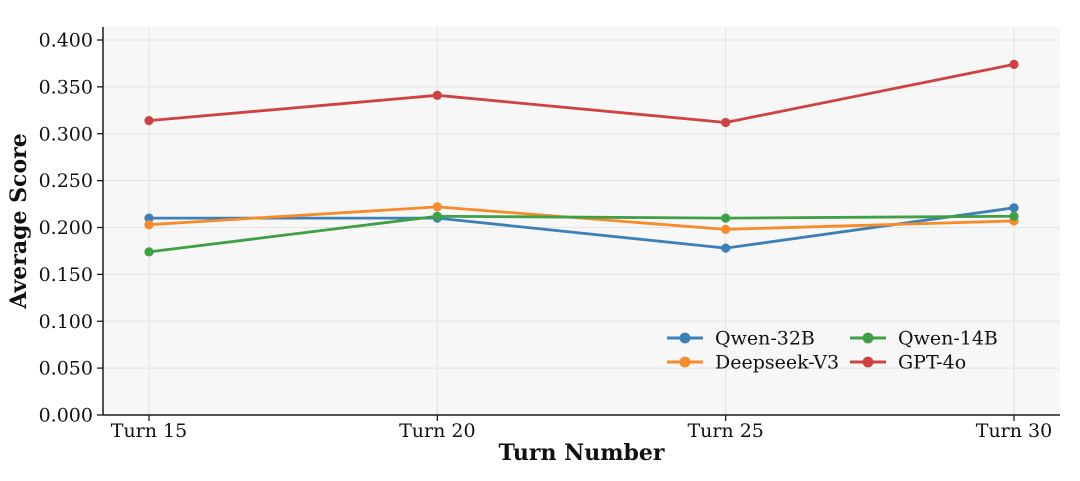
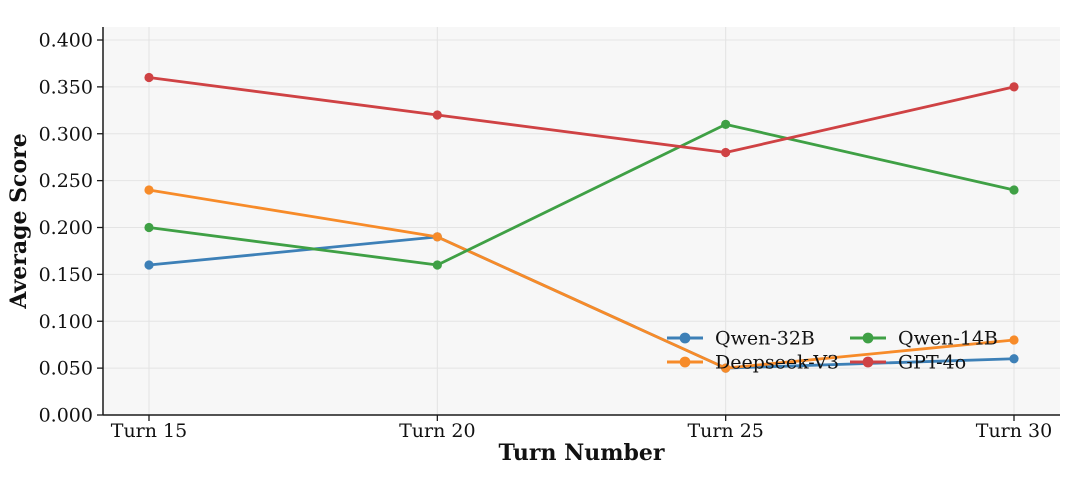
Qwen-32B/Turn 15: 0.21 -> 0.16
Deepseek-V3/Turn 15: 0.20 -> 0.24
Qwen-14B/Turn 15: 0.17 -> 0.20
GPT-4o/Turn 15: 0.31 -> 0.36
Qwen-32B/Turn 20: 0.21 -> 0.19
Deepseek-V3/Turn 20: 0.22 -> 0.19
Qwen-14B/Turn 20: 0.21 -> 0.16
GPT-4o/Turn 20: 0.34 -> 0.32
Qwen-32B/Turn 25: 0.18 -> 0.05
Deepseek-V3/Turn 25: 0.20 -> 0.05
Qwen-14B/Turn 25: 0.21 -> 0.31
GPT-4o/Turn 25: 0.31 -> 0.28
Qwen-32B/Turn 30: 0.22 -> 0.06
Deepseek-V3/Turn 30: 0.21 -> 0.08
Qwen-14B/Turn 30: 0.21 -> 0.24
GPT-4o/Turn 30: 0.37 -> 0.35
